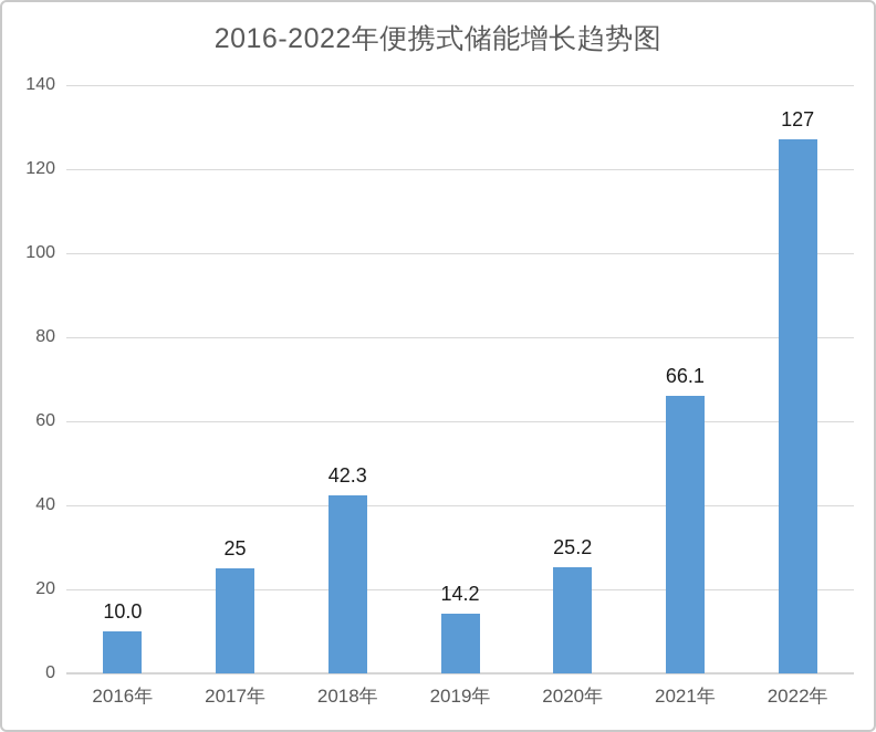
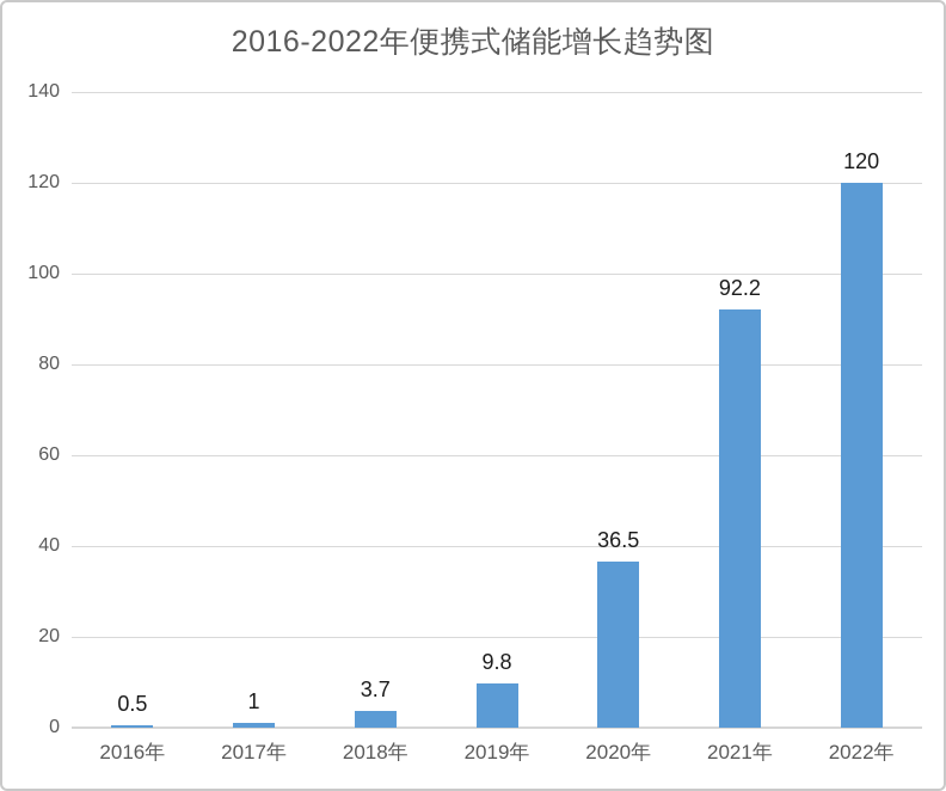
2016年: 10.0 -> 0.5
2017年: 25 -> 1
2018年: 42.3 -> 3.7
2019年: 14.2 -> 9.8
2020年: 25.2 -> 36.5
2021年: 66.1 -> 92.2
2022年: 127 -> 120
